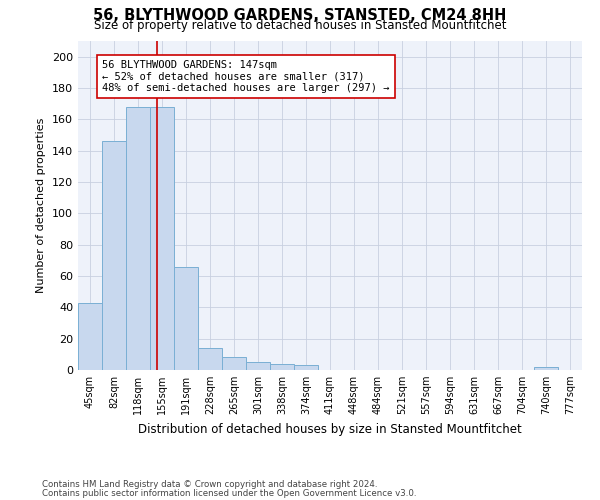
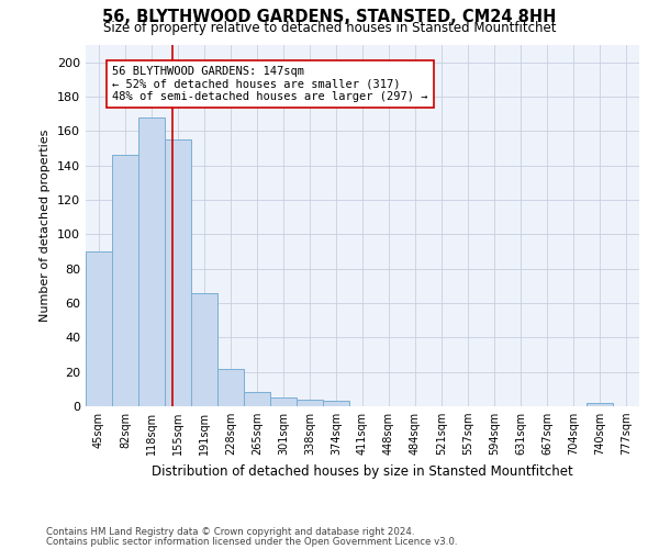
45sqm: 43 -> 90
155sqm: 168 -> 155
228sqm: 14 -> 22
